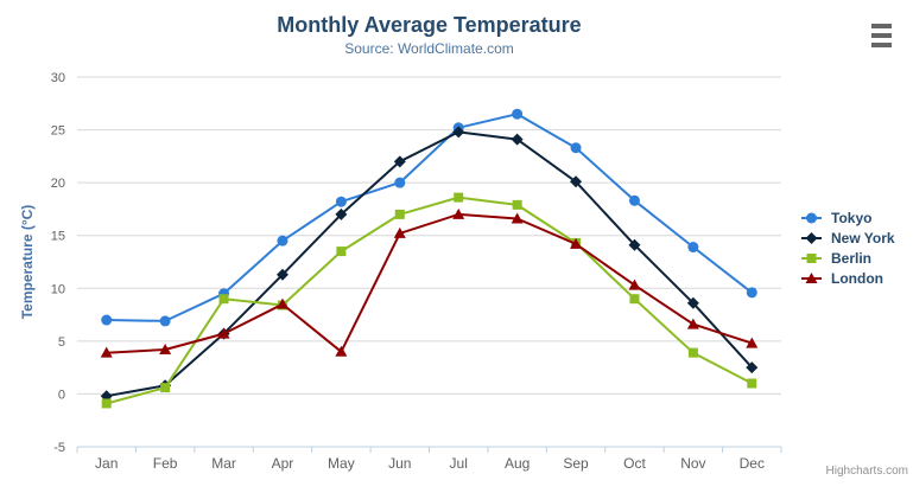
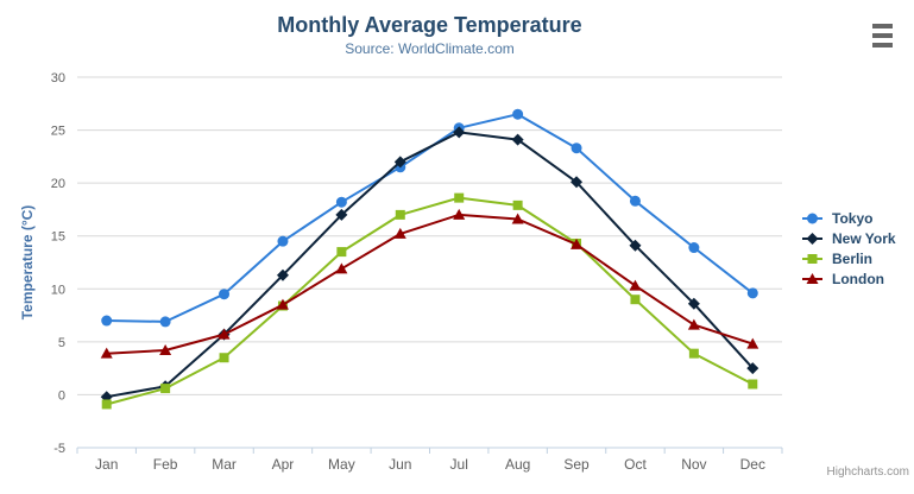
Berlin/Mar: 9 -> 4
London/May: 4 -> 12
Tokyo/Jun: 20 -> 22
